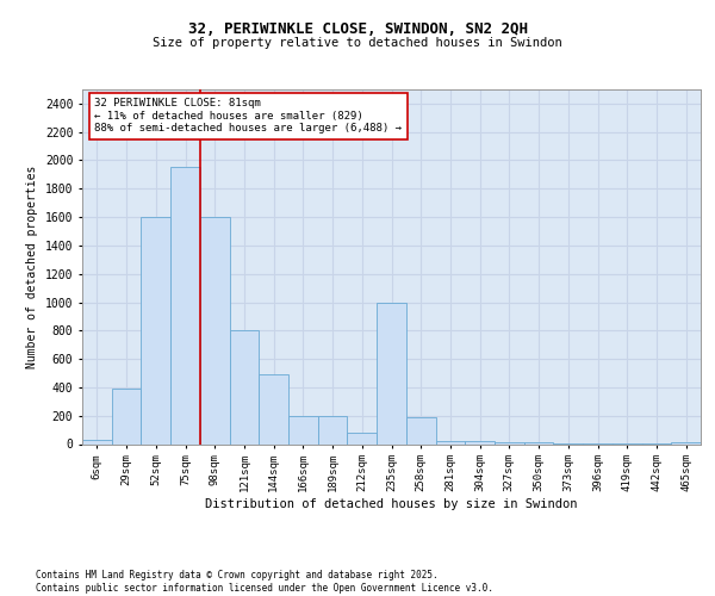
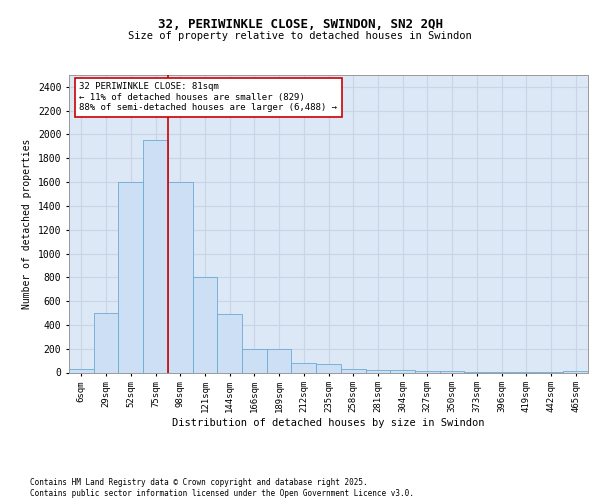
29sqm: 390 -> 500
235sqm: 1000 -> 70
258sqm: 190 -> 30
